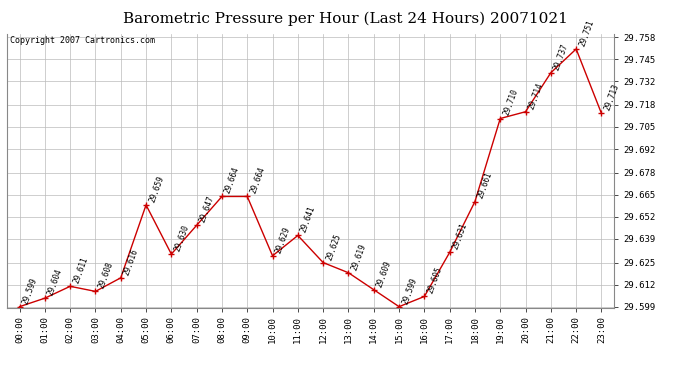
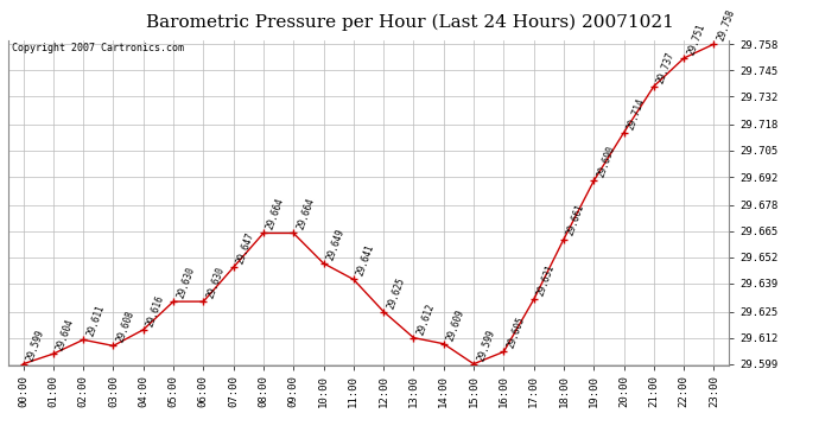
05:00: 29.659 -> 29.630
10:00: 29.629 -> 29.649
13:00: 29.619 -> 29.612
19:00: 29.710 -> 29.690
23:00: 29.713 -> 29.758
